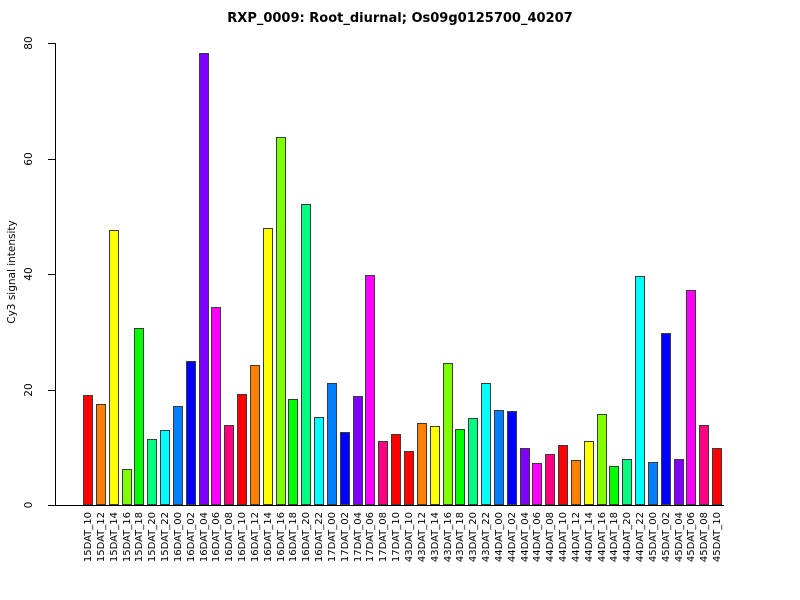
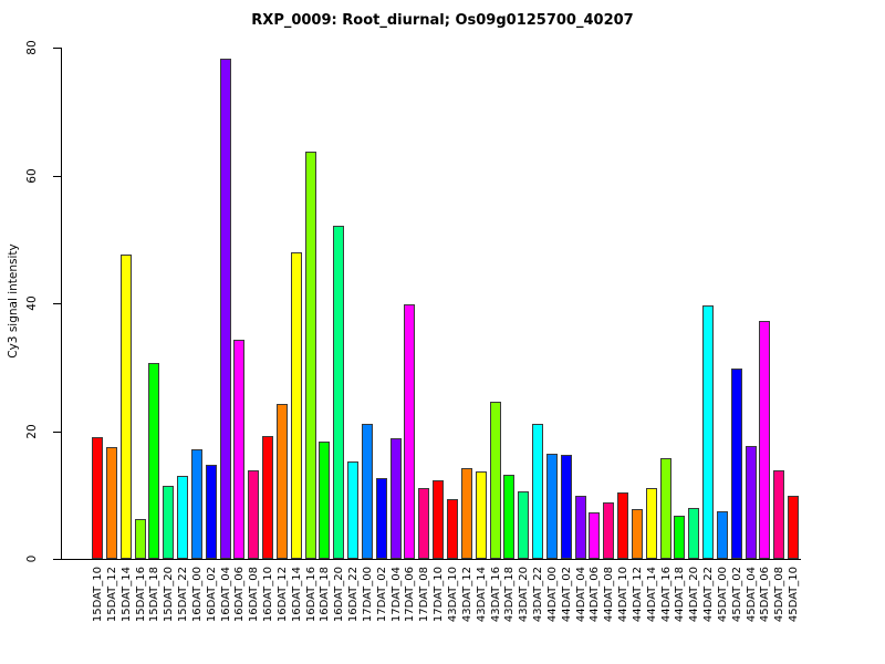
16DAT_02: 25 -> 15
43DAT_20: 15 -> 11
45DAT_04: 8 -> 18
